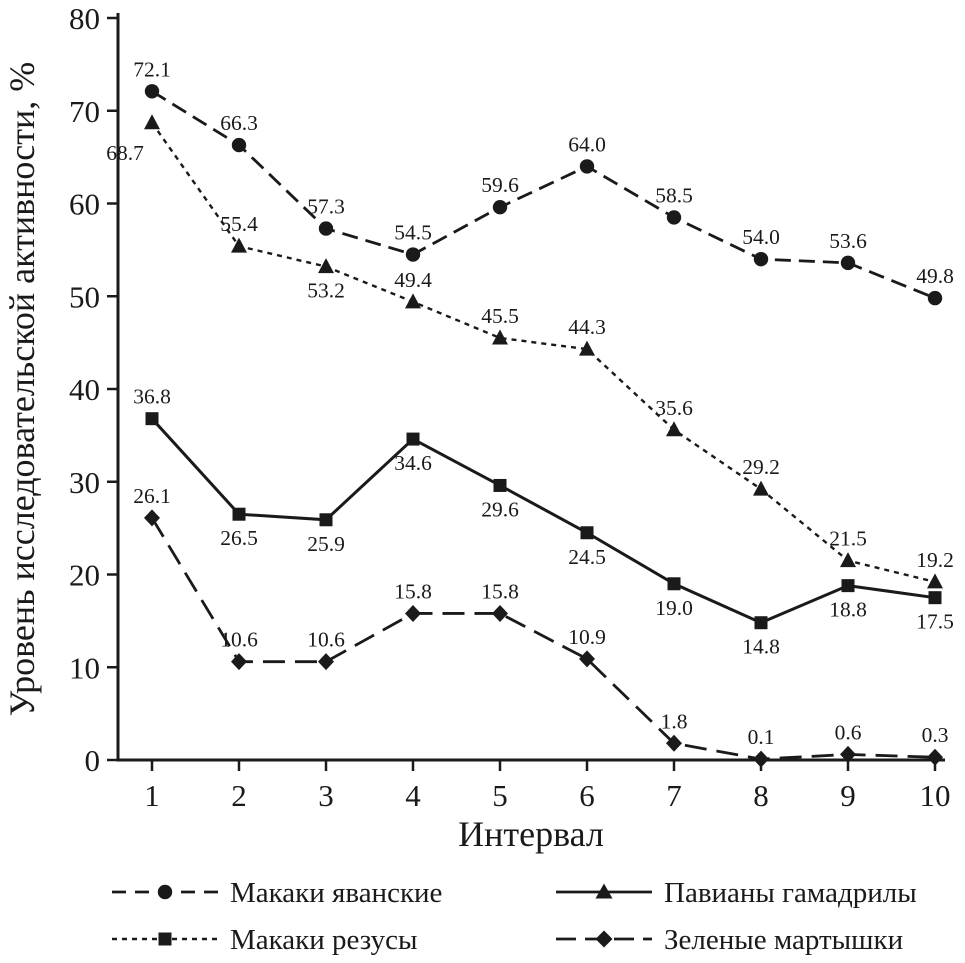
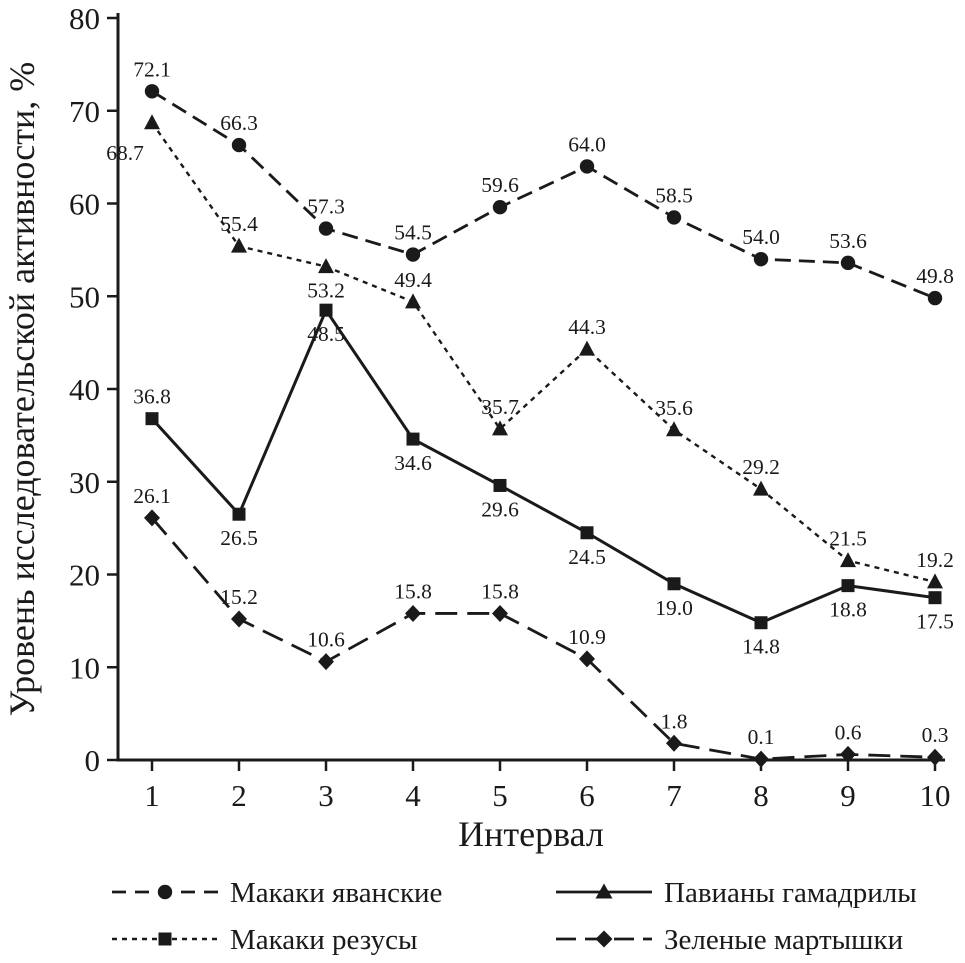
Зеленые мартышки/2: 10.6 -> 15.2
Макаки резусы/3: 25.9 -> 48.5
Павианы гамадрилы/5: 45.5 -> 35.7
